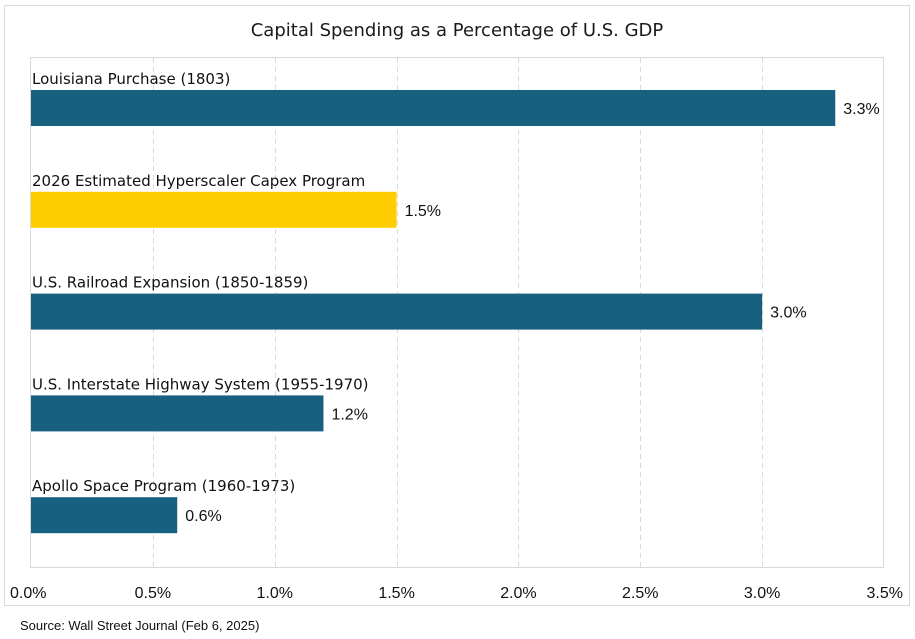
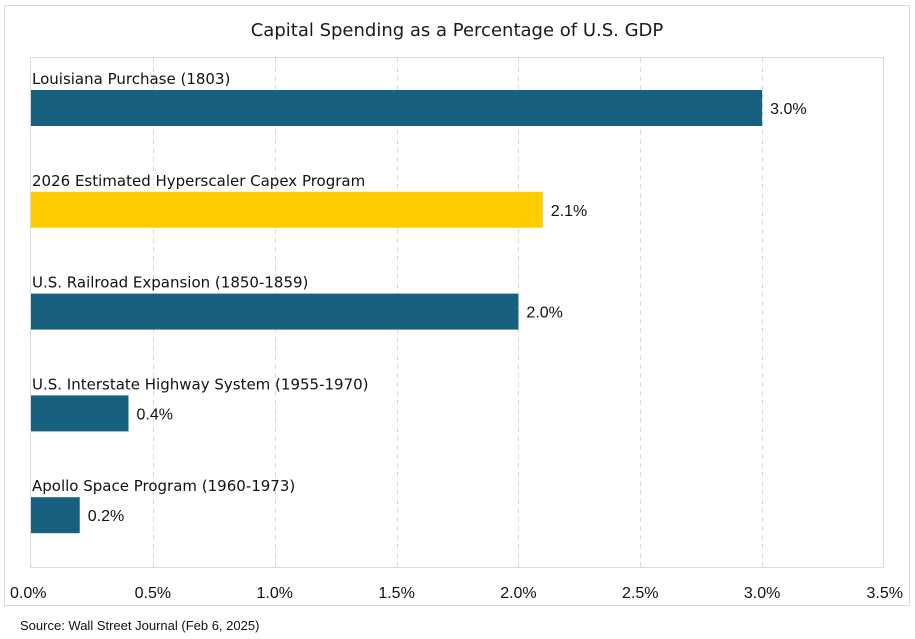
Louisiana Purchase (1803): 3.3% -> 3.0%
2026 Estimated Hyperscaler Capex Program: 1.5% -> 2.1%
U.S. Railroad Expansion (1850-1859): 3.0% -> 2.0%
U.S. Interstate Highway System (1955-1970): 1.2% -> 0.4%
Apollo Space Program (1960-1973): 0.6% -> 0.2%
